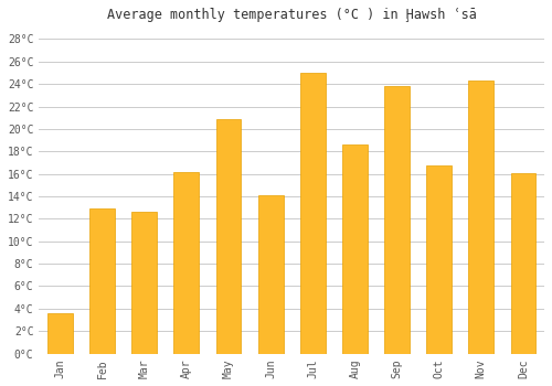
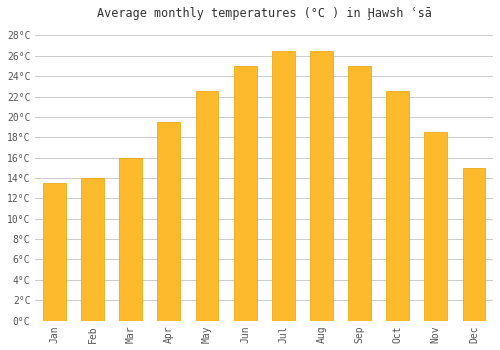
Jan: 3.6°C -> 13.5°C
Feb: 12.9°C -> 14.0°C
Mar: 12.6°C -> 16.0°C
Apr: 16.2°C -> 19.5°C
May: 20.9°C -> 22.5°C
Jun: 14.1°C -> 25.0°C
Jul: 25.0°C -> 26.5°C
Aug: 18.6°C -> 26.5°C
Sep: 23.8°C -> 25.0°C
Oct: 16.8°C -> 22.5°C
Nov: 24.3°C -> 18.5°C
Dec: 16.1°C -> 15.0°C
